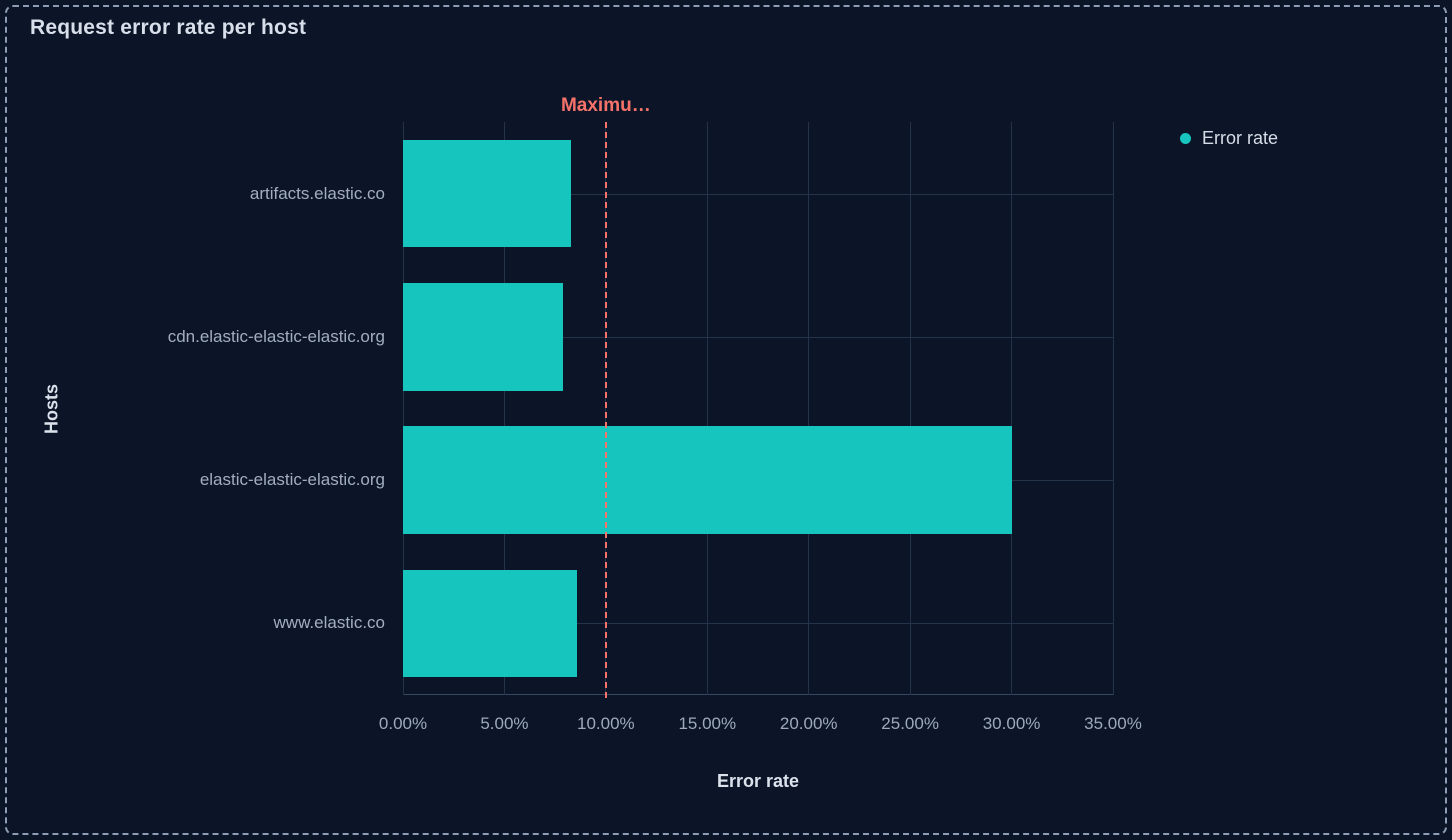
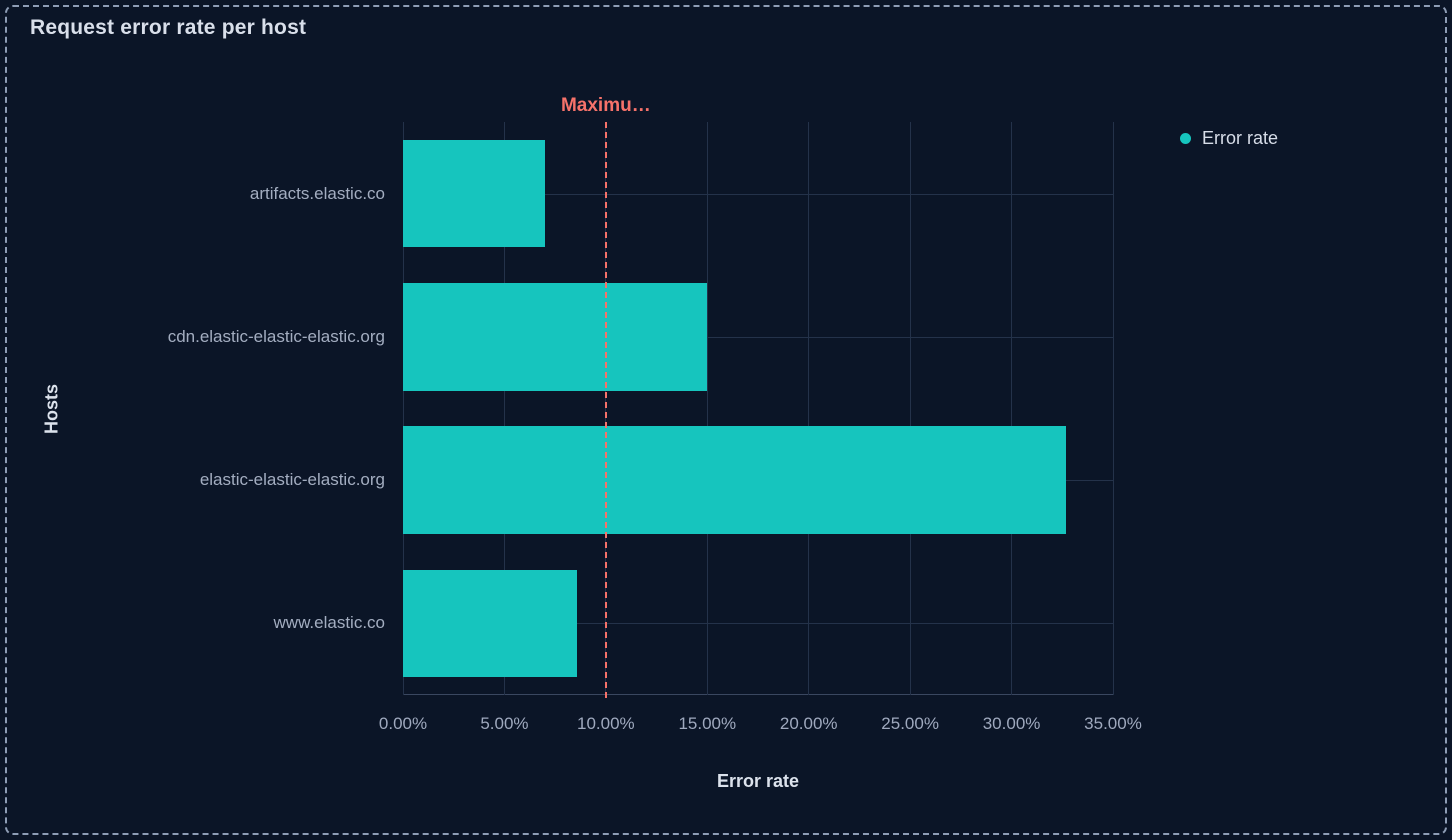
artifacts.elastic.co: 8.3% -> 7.0%
cdn.elastic-elastic-elastic.org: 7.9% -> 15.0%
elastic-elastic-elastic.org: 30.0% -> 32.7%
